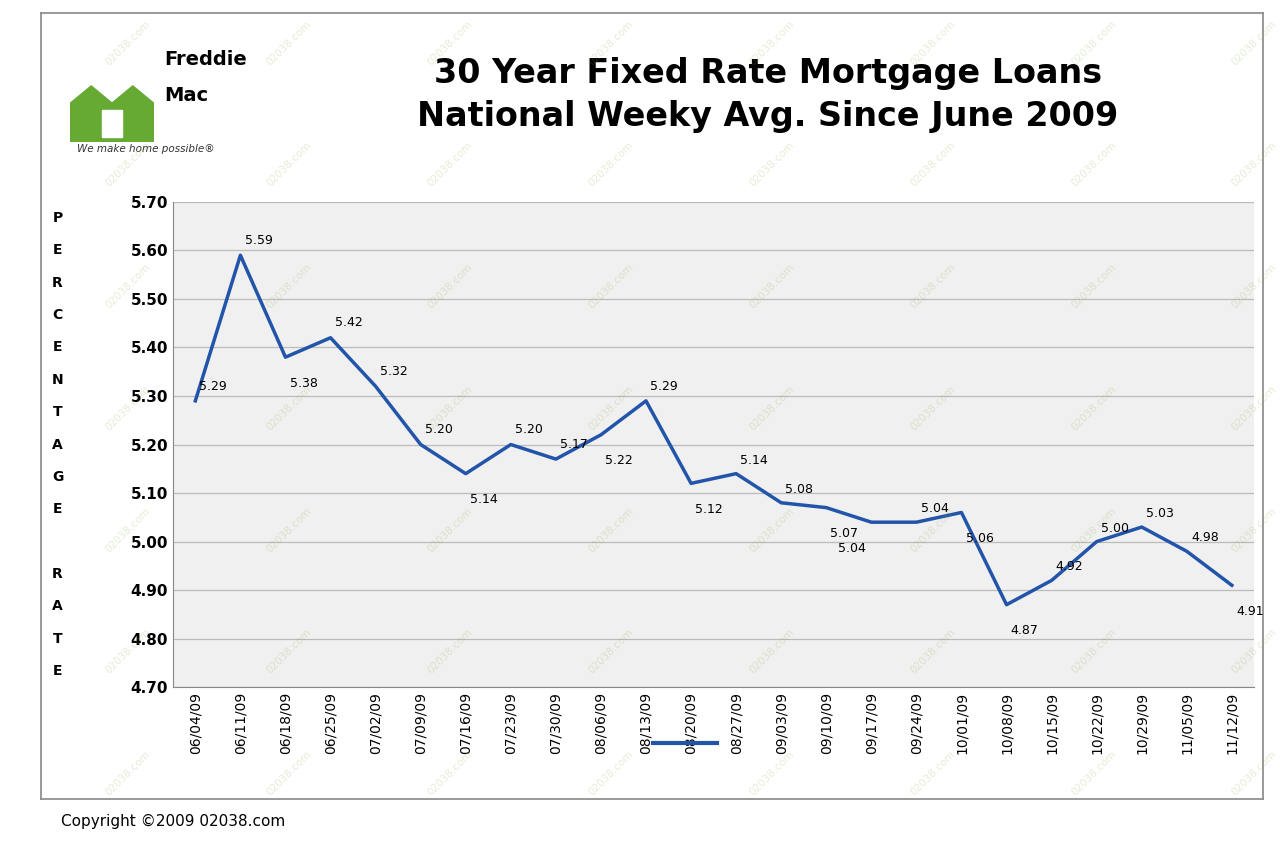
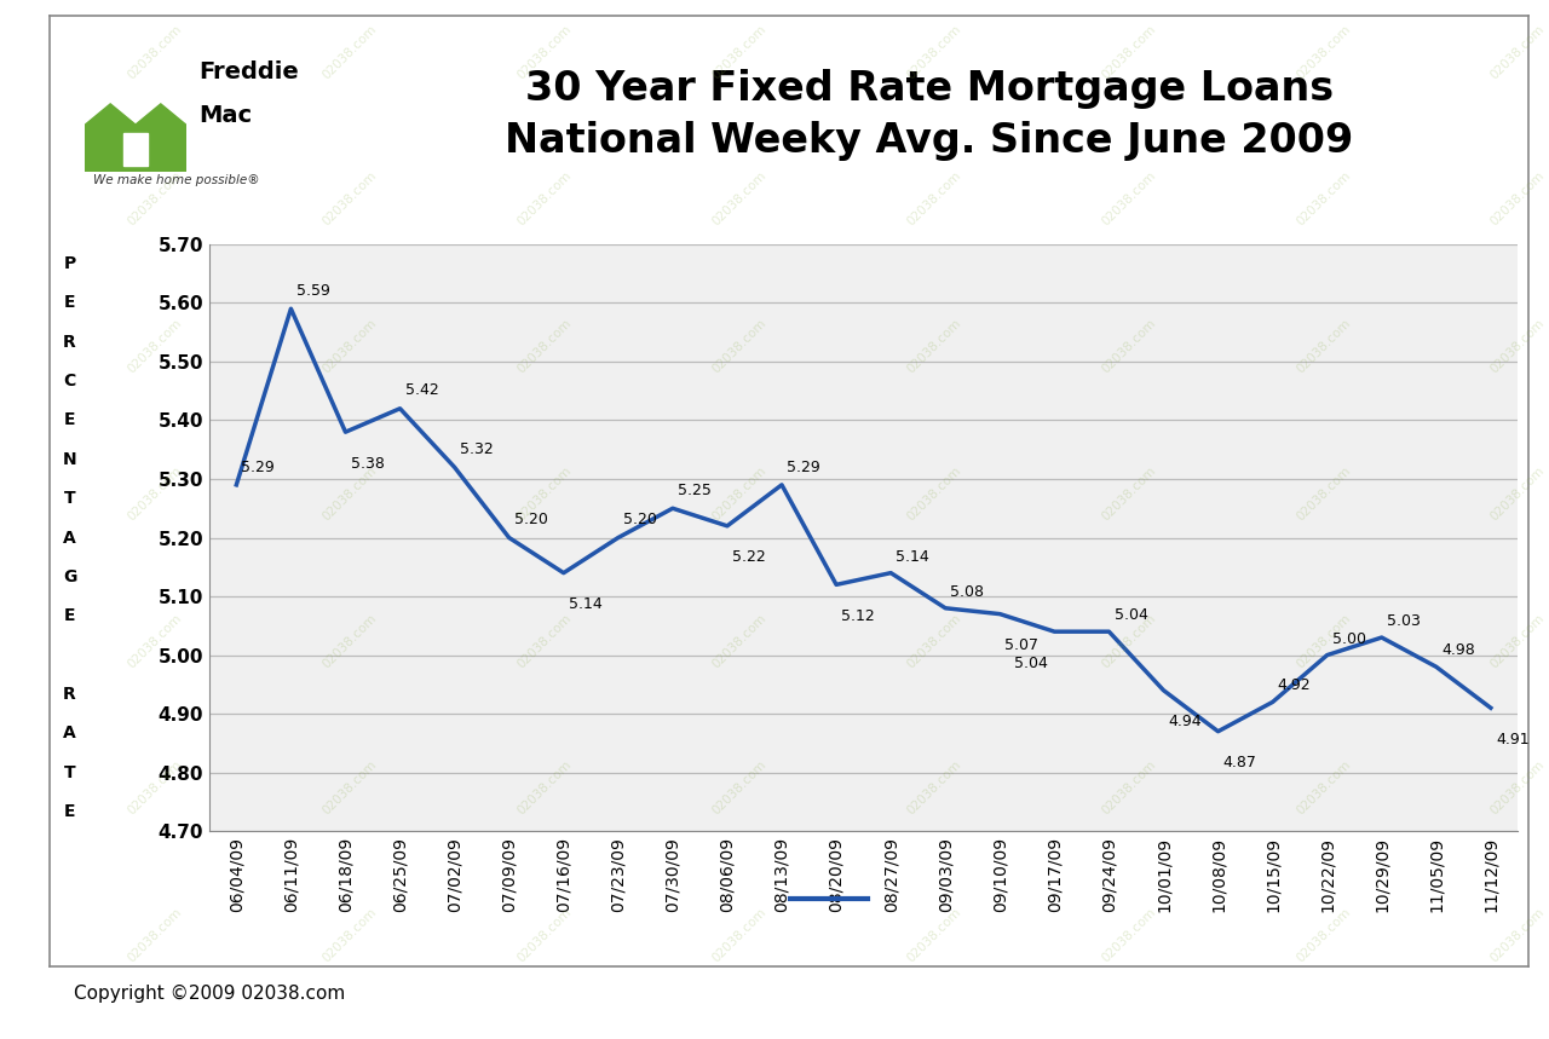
07/30/09: 5.17 -> 5.25
10/01/09: 5.06 -> 4.94
